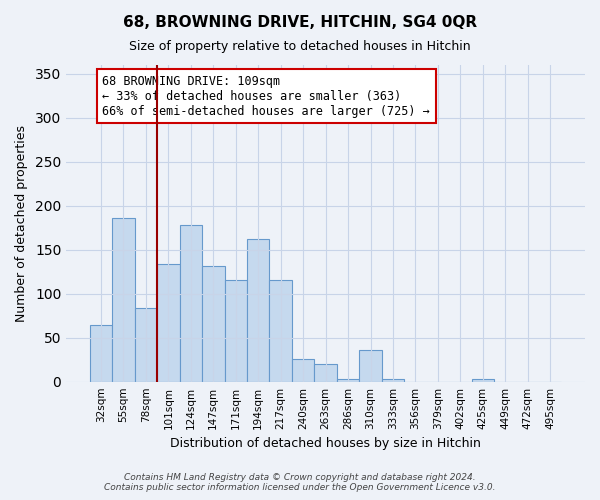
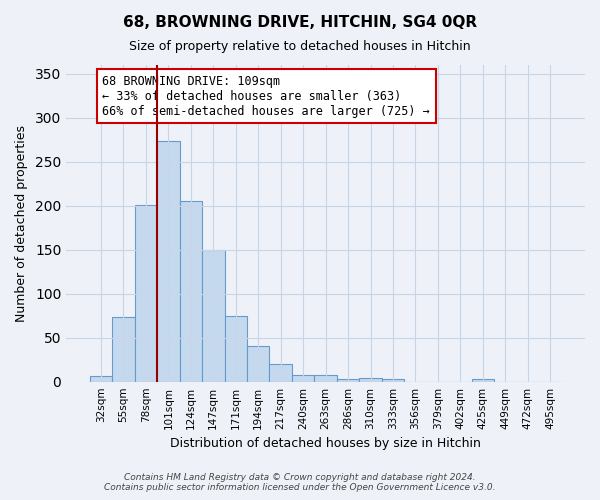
32sqm: 64 -> 7
55sqm: 186 -> 73
78sqm: 84 -> 201
101sqm: 134 -> 274
124sqm: 178 -> 205
147sqm: 132 -> 150
171sqm: 116 -> 75
194sqm: 162 -> 40
217sqm: 116 -> 20
240sqm: 26 -> 8
263sqm: 20 -> 8
310sqm: 36 -> 4
